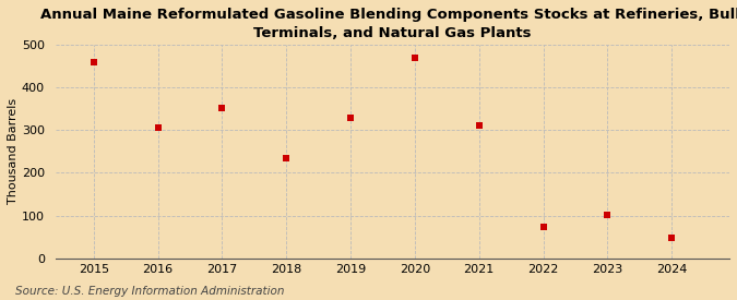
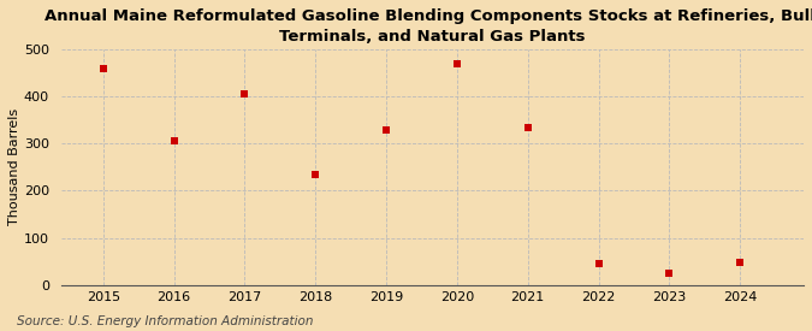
2017: 352 -> 405
2021: 310 -> 335
2022: 73 -> 45
2023: 102 -> 25
